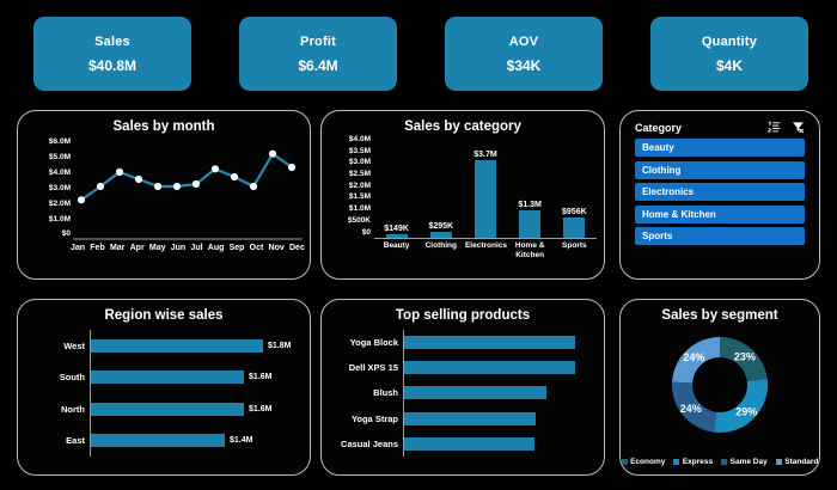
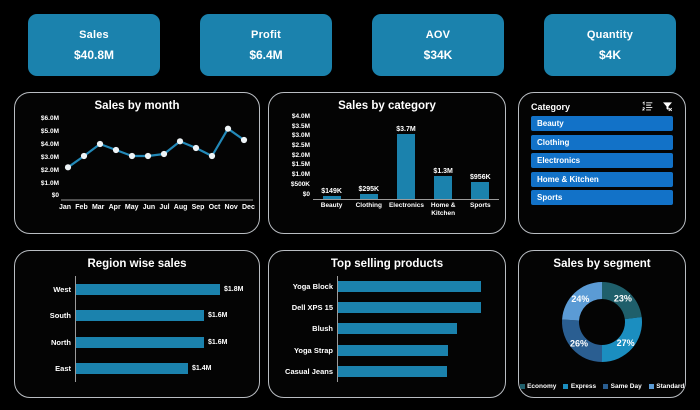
Sales by segment/Express: 29% -> 27%
Sales by segment/Same Day: 24% -> 26%
